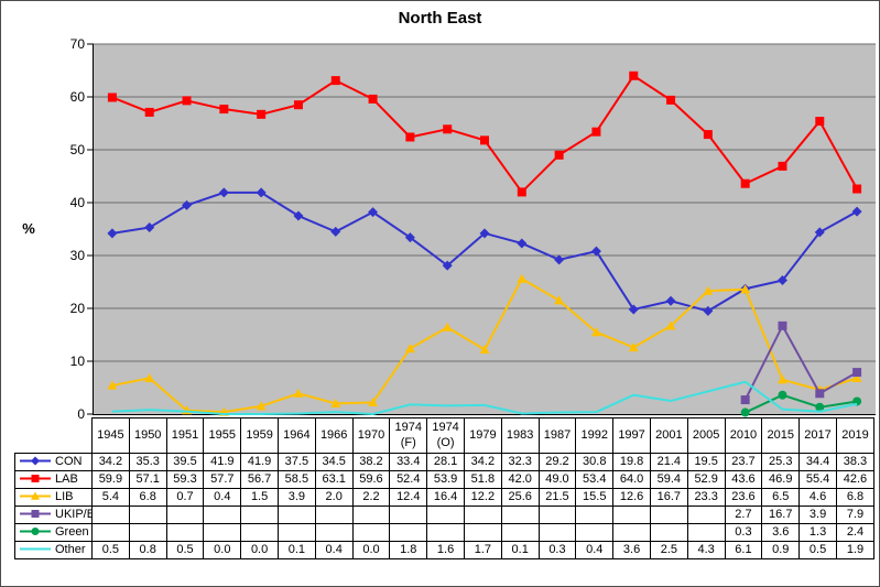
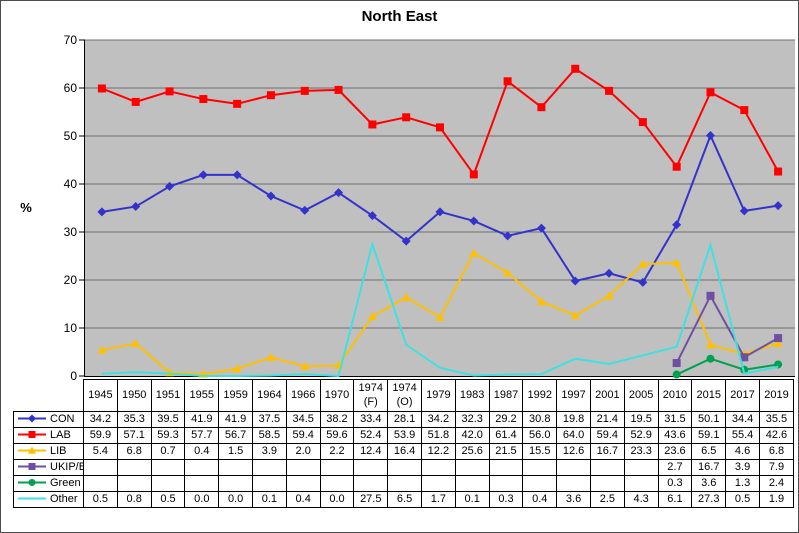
LAB/1966: 63.1 -> 59.4
Other/1974 (F): 1.8 -> 27.5
Other/1974 (O): 1.6 -> 6.5
LAB/1987: 49.0 -> 61.4
LAB/1992: 53.4 -> 56.0
CON/2010: 23.7 -> 31.5
CON/2015: 25.3 -> 50.1
LAB/2015: 46.9 -> 59.1
Other/2015: 0.9 -> 27.3
CON/2019: 38.3 -> 35.5
